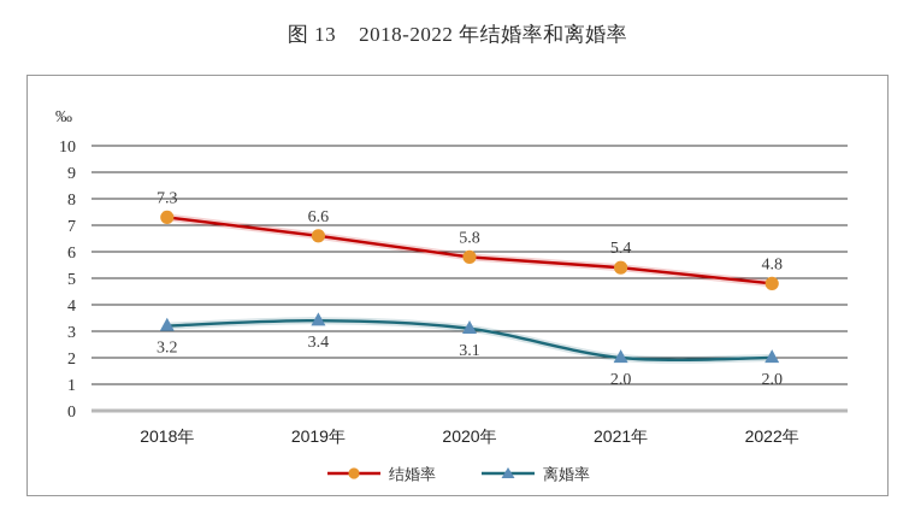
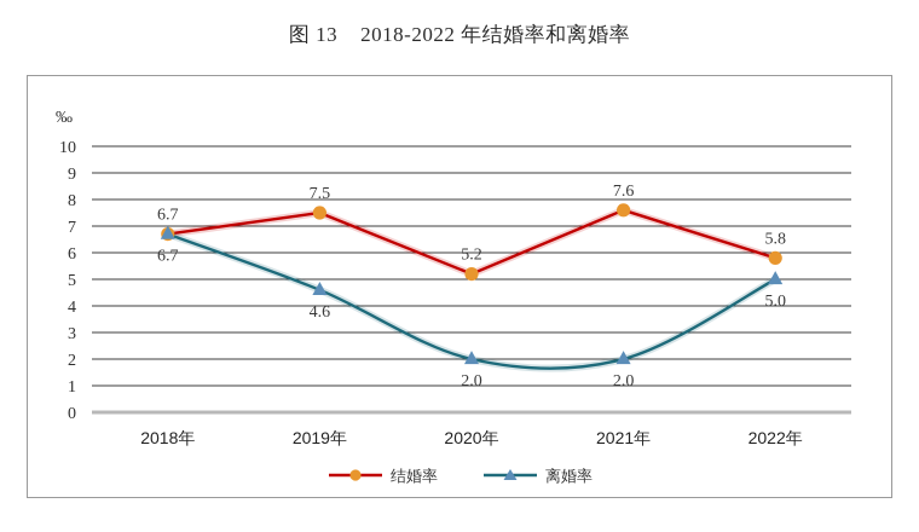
结婚率/2018年: 7.3 -> 6.7
离婚率/2018年: 3.2 -> 6.7
结婚率/2019年: 6.6 -> 7.5
离婚率/2019年: 3.4 -> 4.6
结婚率/2020年: 5.8 -> 5.2
离婚率/2020年: 3.1 -> 2.0
结婚率/2021年: 5.4 -> 7.6
结婚率/2022年: 4.8 -> 5.8
离婚率/2022年: 2.0 -> 5.0
